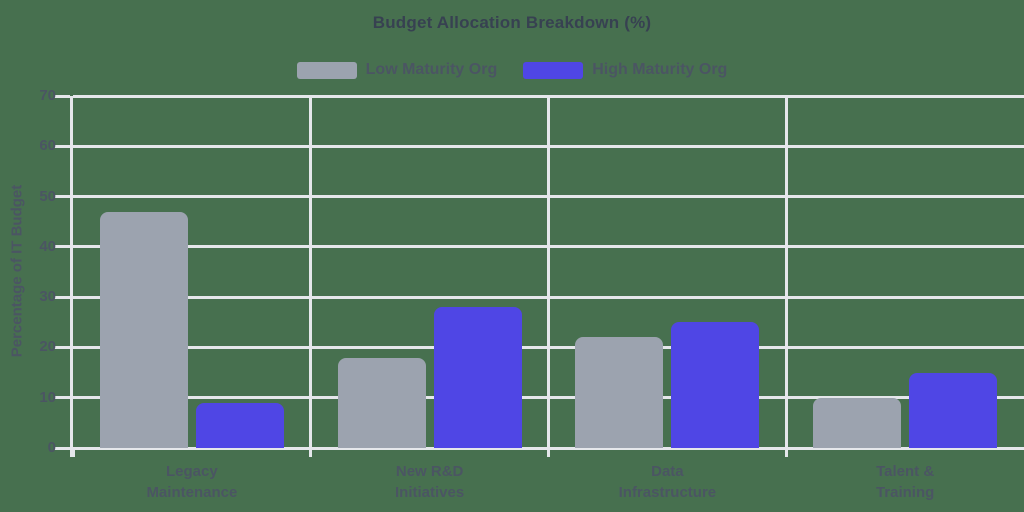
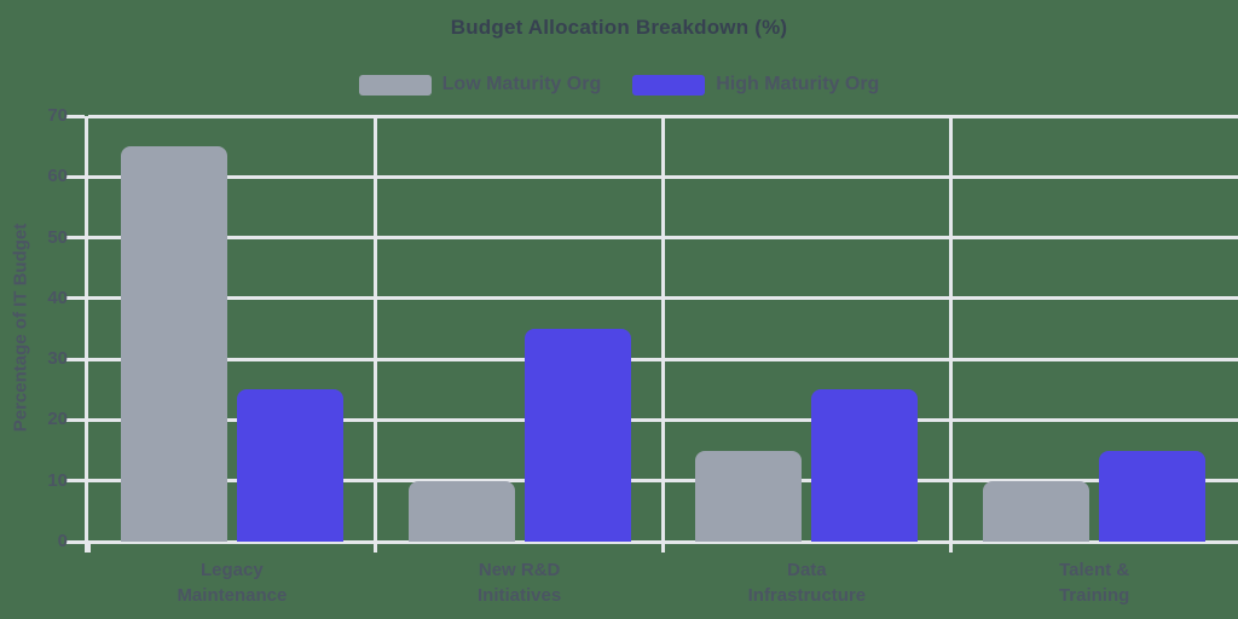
Low Maturity Org/Legacy Maintenance: 47 -> 65
High Maturity Org/Legacy Maintenance: 9 -> 25
Low Maturity Org/New R&D Initiatives: 18 -> 10
High Maturity Org/New R&D Initiatives: 28 -> 35
Low Maturity Org/Data Infrastructure: 22 -> 15
